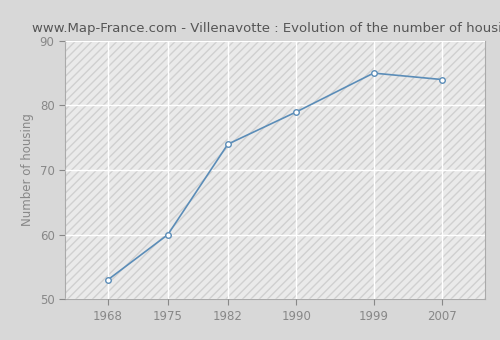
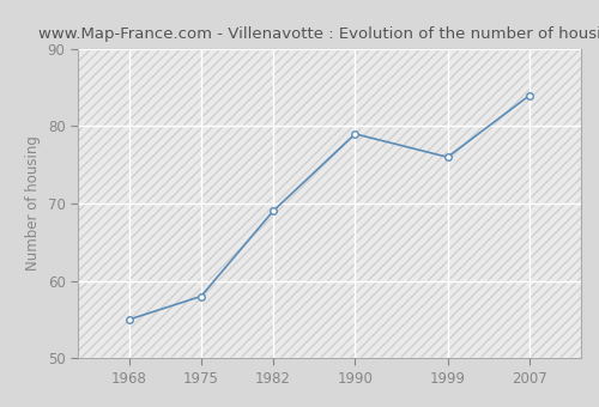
1968: 53 -> 55
1975: 60 -> 58
1982: 74 -> 69
1999: 85 -> 76
